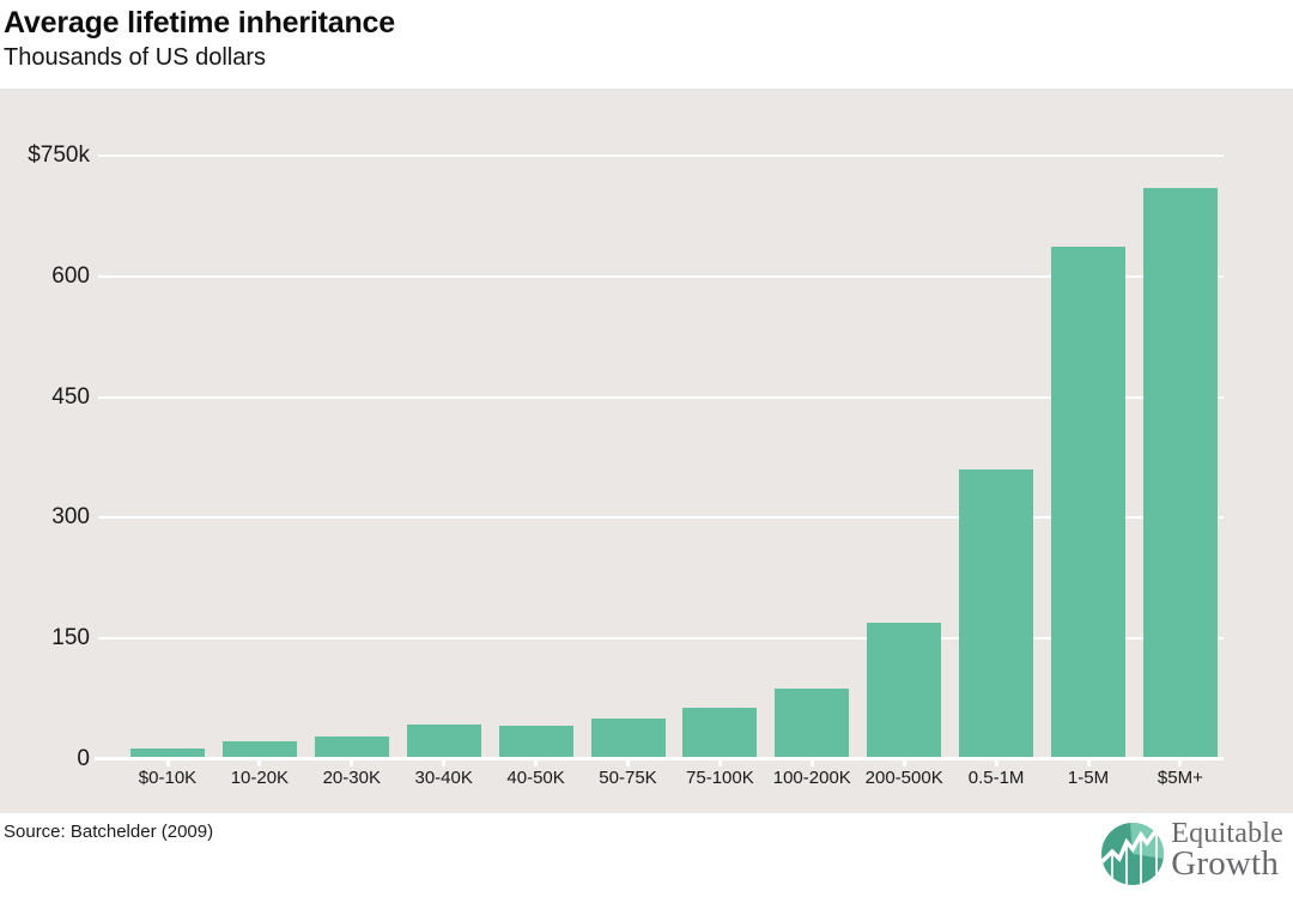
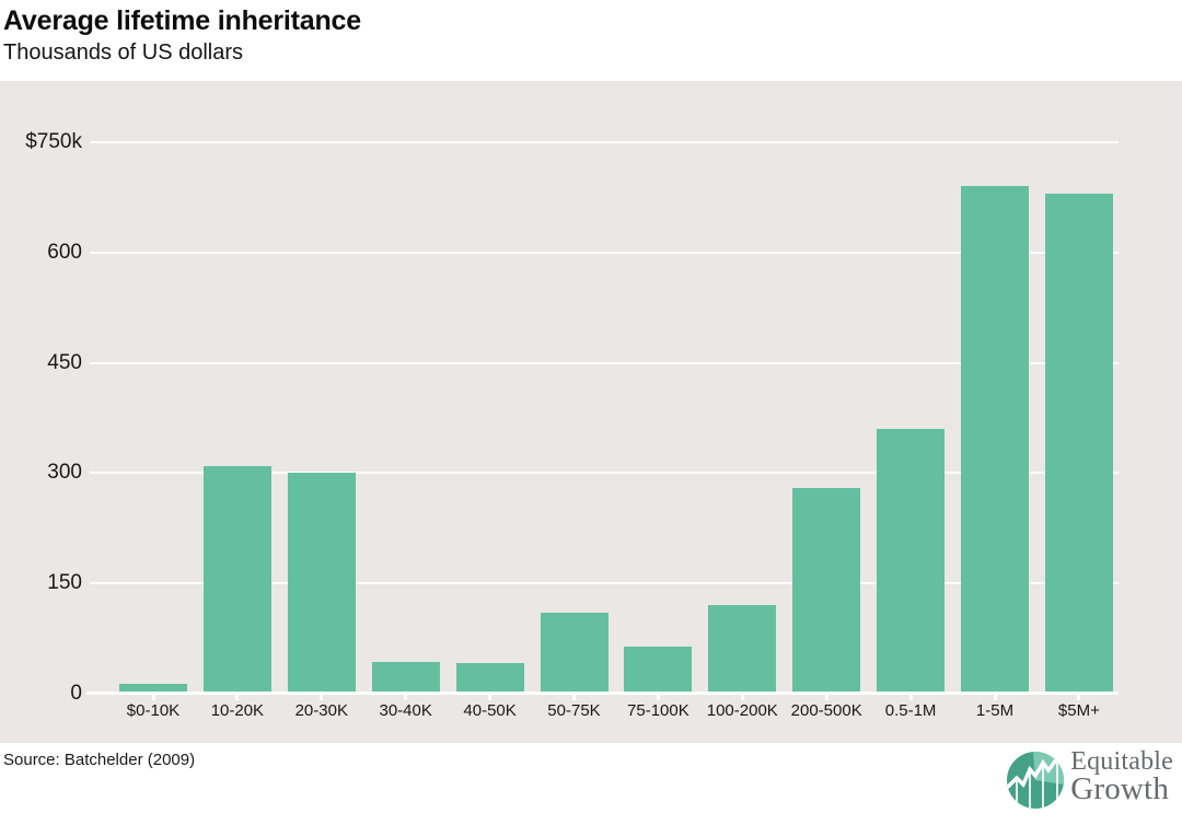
10-20K: $20k -> $310k
20-30K: $30k -> $300k
50-75K: $50k -> $110k
100-200K: $90k -> $120k
200-500K: $170k -> $280k
1-5M: $640k -> $690k
$5M+: $710k -> $680k
